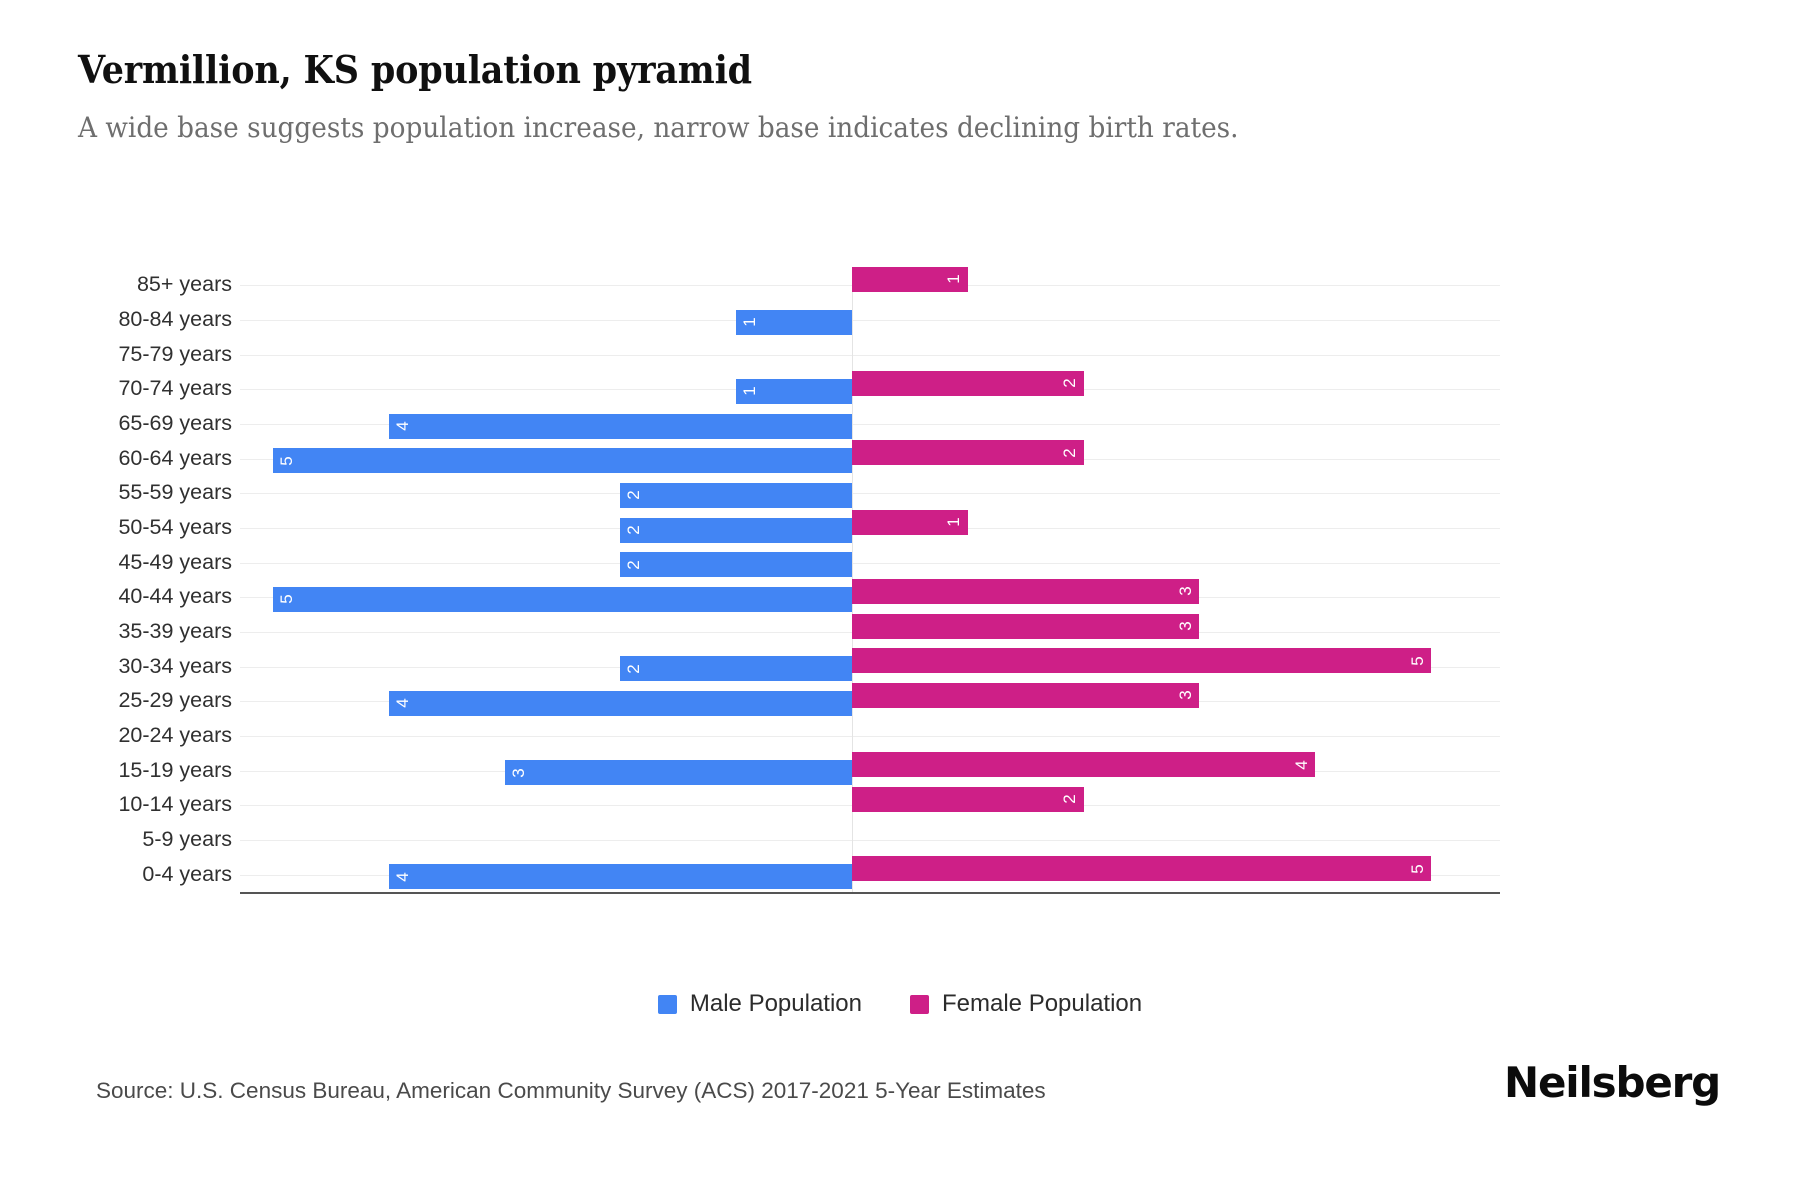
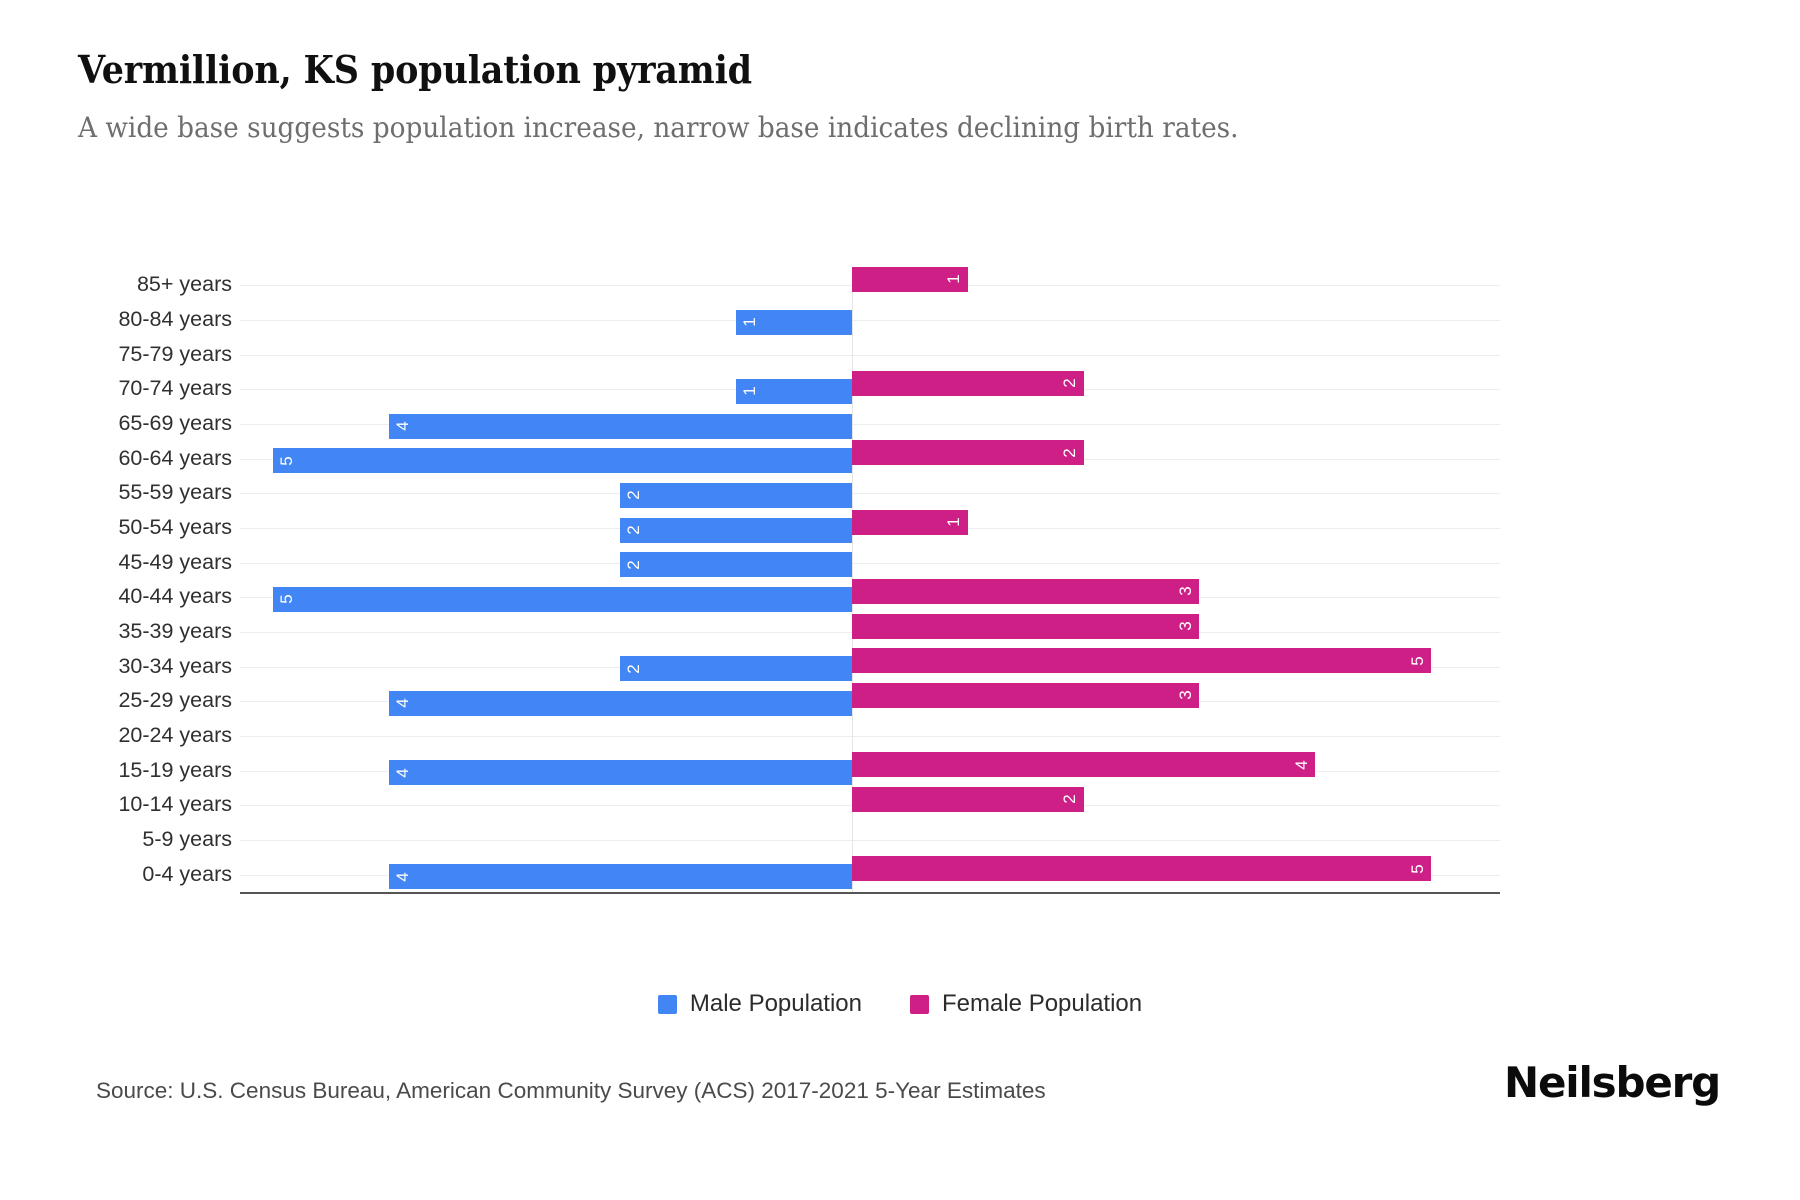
Male Population/15-19 years: 3 -> 4
